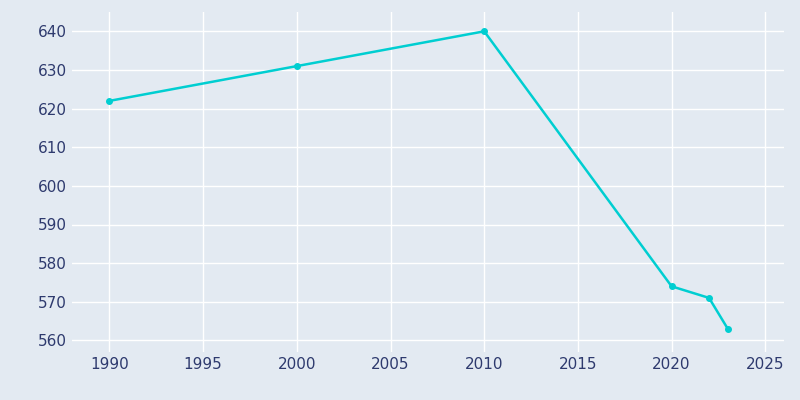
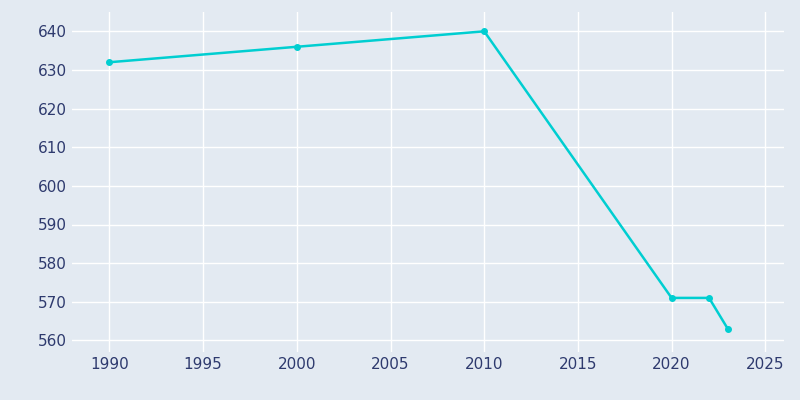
1990: 622 -> 632
2000: 631 -> 636
2020: 574 -> 571
